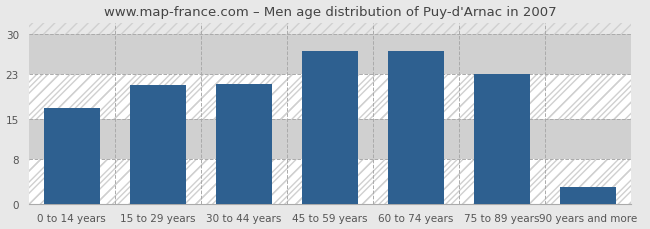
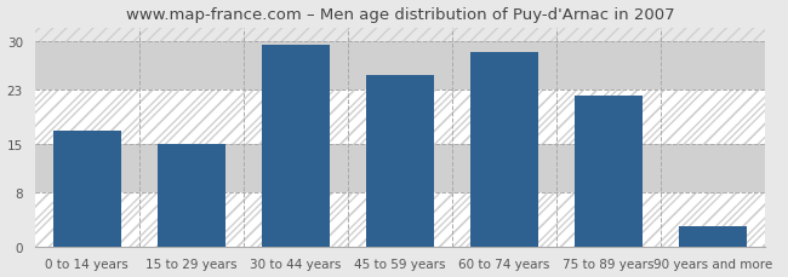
15 to 29 years: 21.0 -> 15.0
30 to 44 years: 21.2 -> 29.5
45 to 59 years: 27.0 -> 25.0
60 to 74 years: 27.0 -> 28.5
75 to 89 years: 23.0 -> 22.0
